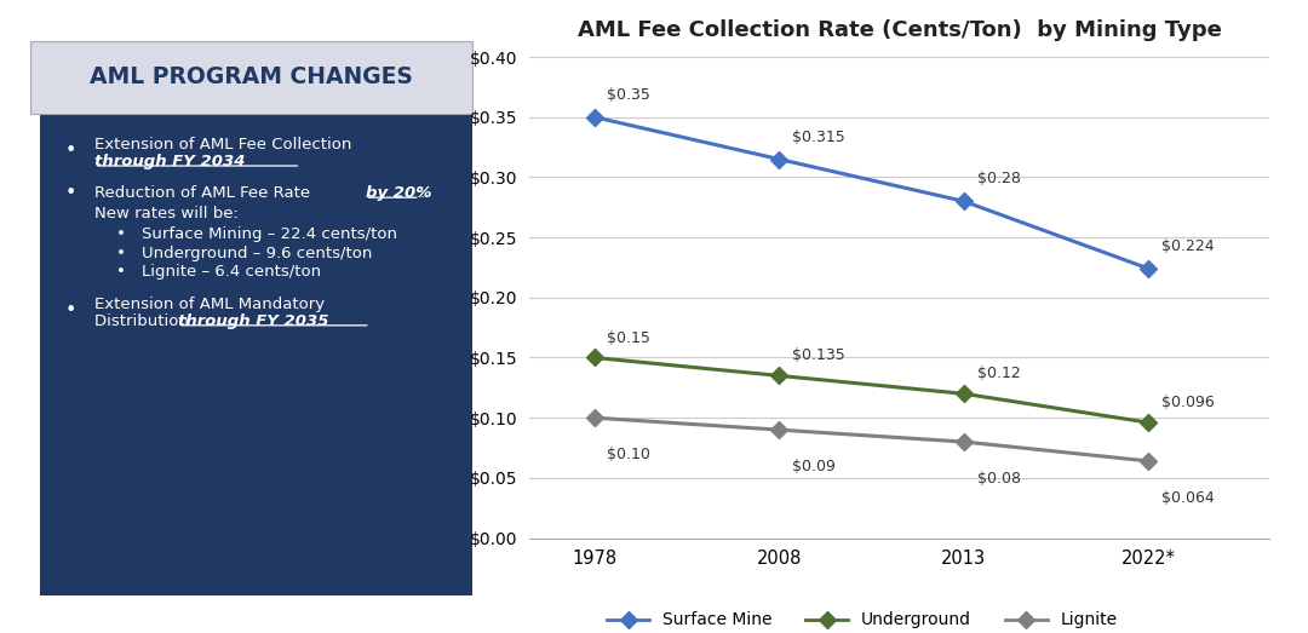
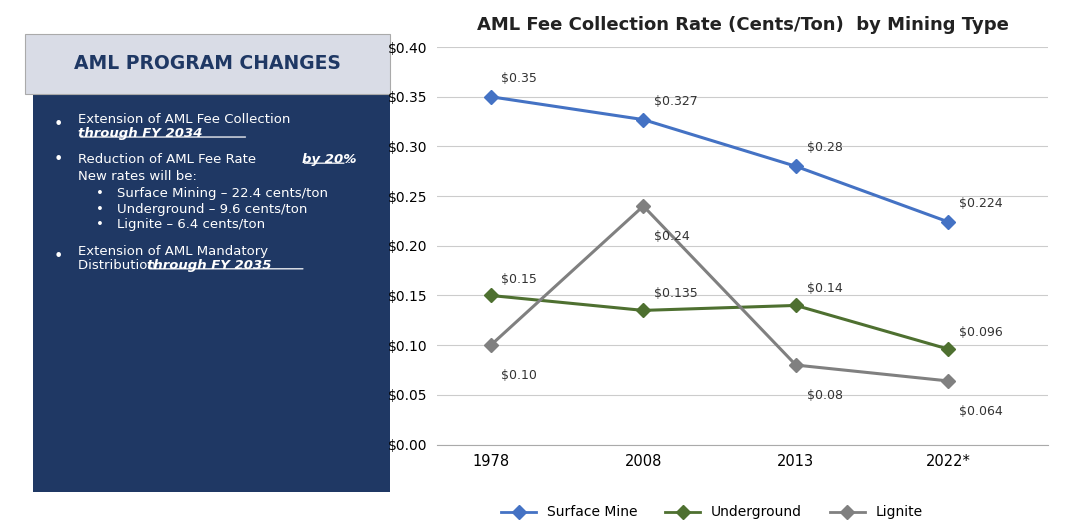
Surface Mine/2008: $0.315 -> $0.327
Lignite/2008: $0.09 -> $0.24
Underground/2013: $0.12 -> $0.14
